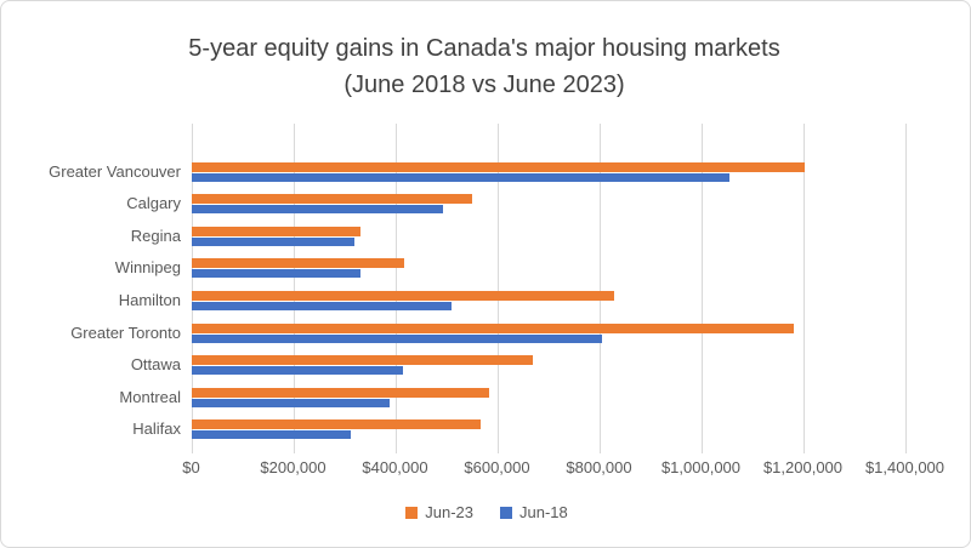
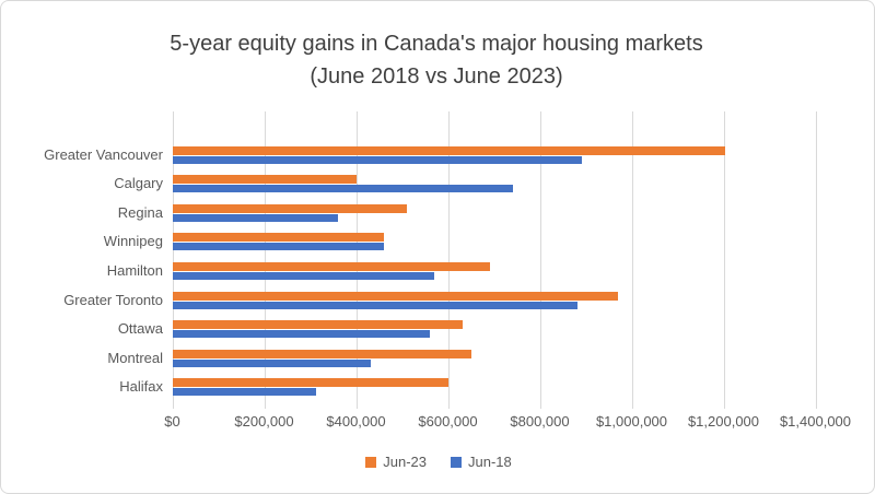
Jun-18/Greater Vancouver: $1060000 -> $890000
Jun-23/Calgary: $550000 -> $400000
Jun-18/Calgary: $490000 -> $740000
Jun-23/Regina: $330000 -> $510000
Jun-18/Regina: $320000 -> $360000
Jun-23/Winnipeg: $420000 -> $460000
Jun-18/Winnipeg: $330000 -> $460000
Jun-23/Hamilton: $830000 -> $690000
Jun-18/Hamilton: $510000 -> $570000
Jun-23/Greater Toronto: $1180000 -> $970000
Jun-18/Greater Toronto: $800000 -> $880000
Jun-23/Ottawa: $670000 -> $630000
Jun-18/Ottawa: $420000 -> $560000
Jun-23/Montreal: $580000 -> $650000
Jun-18/Montreal: $390000 -> $430000
Jun-23/Halifax: $570000 -> $600000
